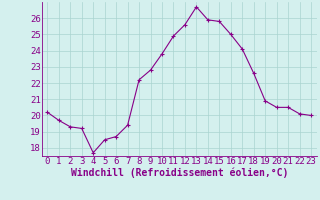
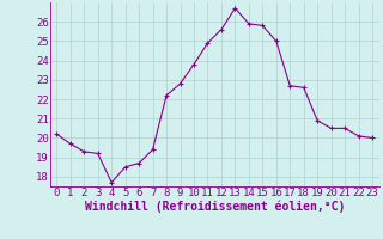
17: 24.1 -> 22.7
